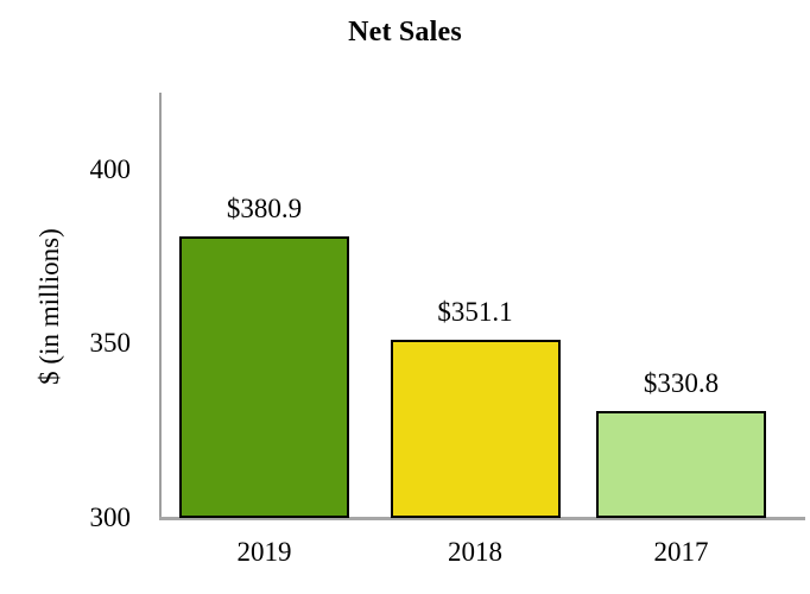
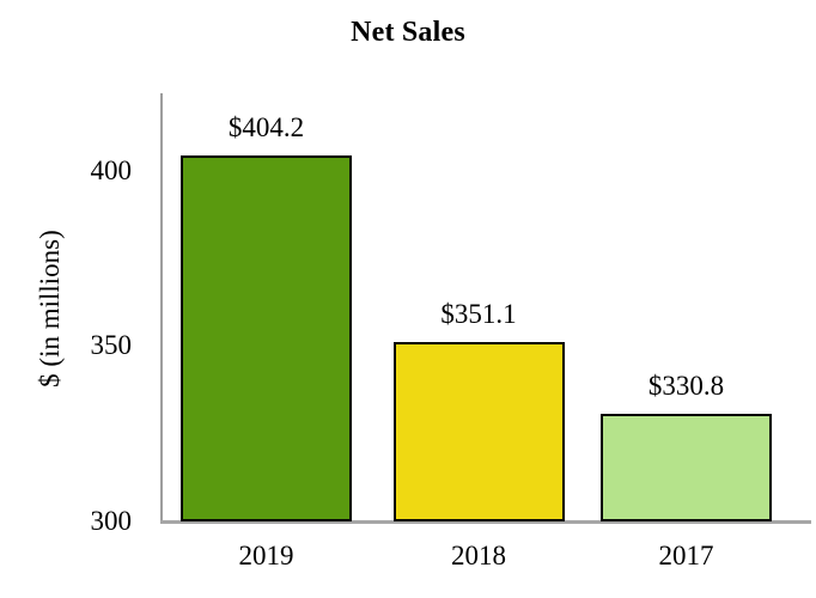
2019: $380.9 -> $404.2
